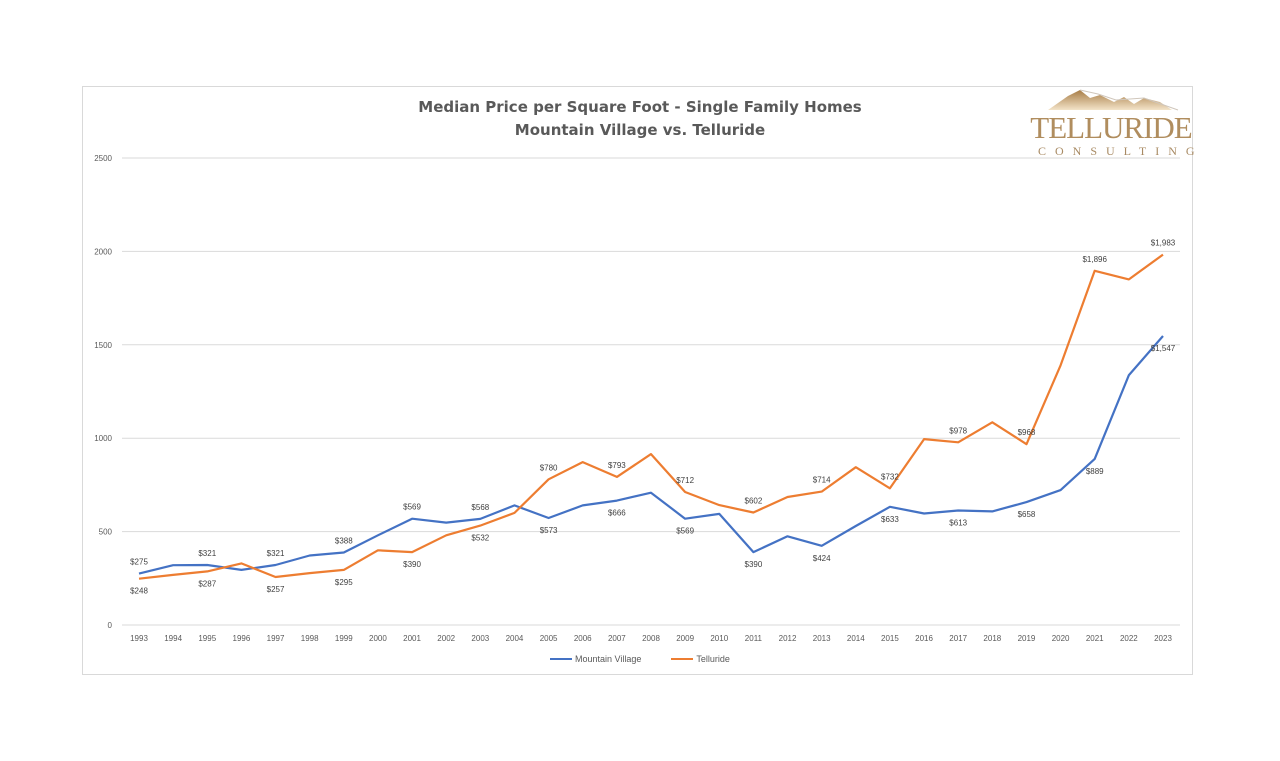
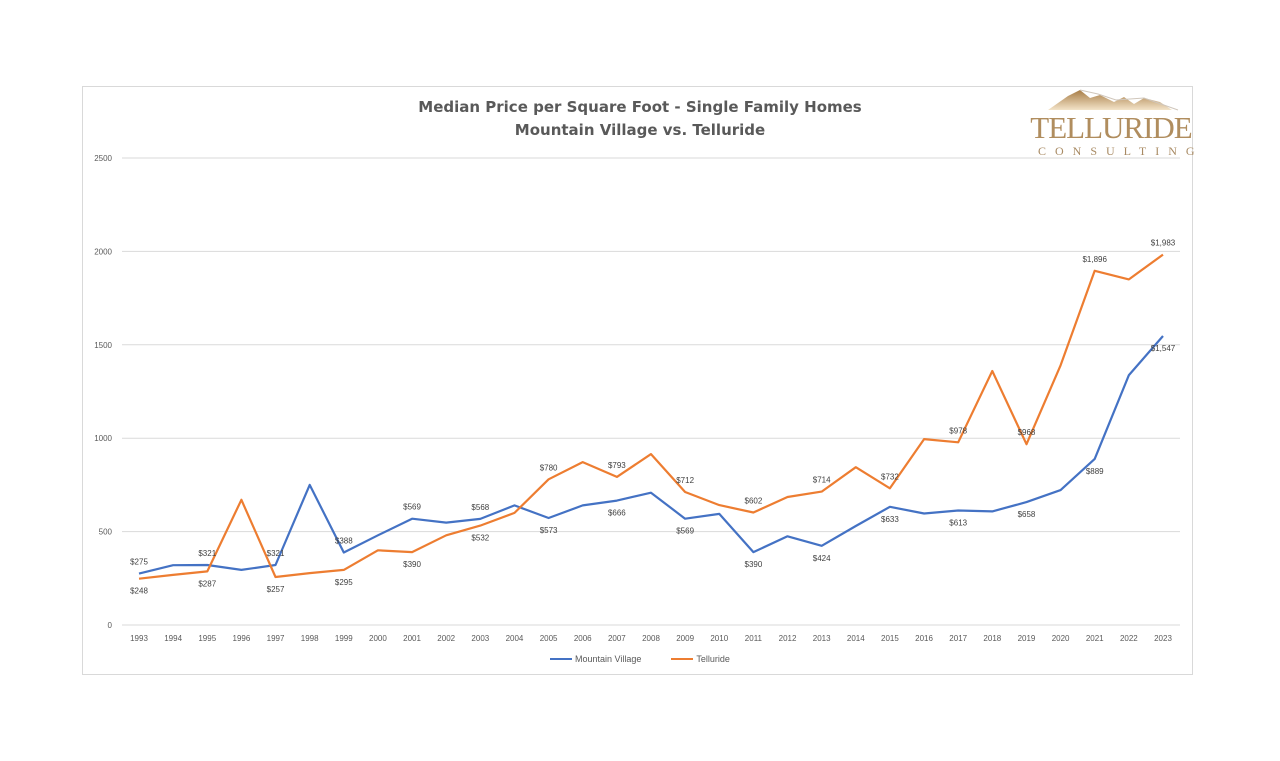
Telluride/1996: 330 -> 670
Mountain Village/1998: 370 -> 750
Telluride/2018: 1080 -> 1360
